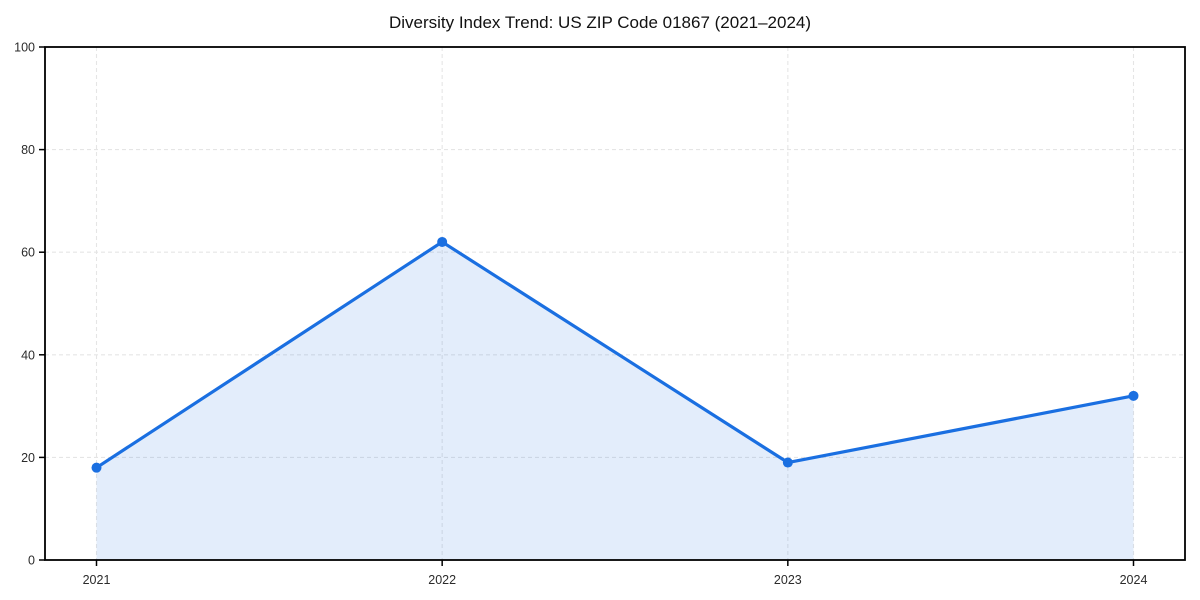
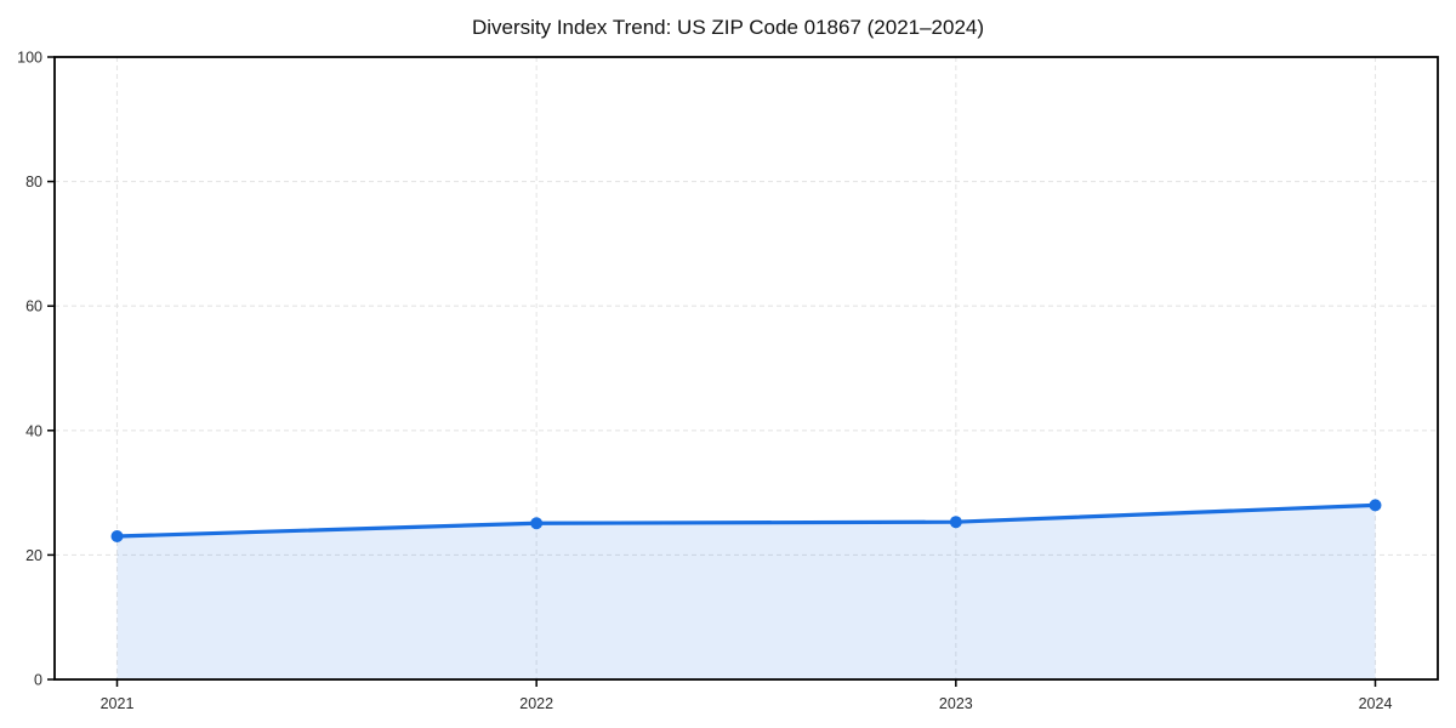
2021: 18 -> 23
2022: 62 -> 25
2023: 19 -> 25
2024: 32 -> 28
